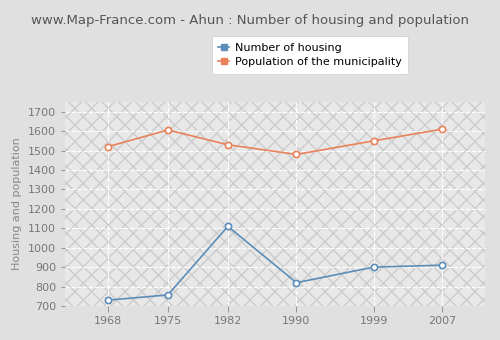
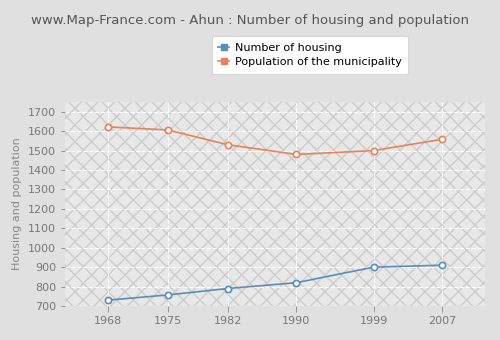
Population of the municipality/1968: 1520 -> 1620
Number of housing/1982: 1110 -> 790
Population of the municipality/1999: 1550 -> 1500
Population of the municipality/2007: 1610 -> 1560
